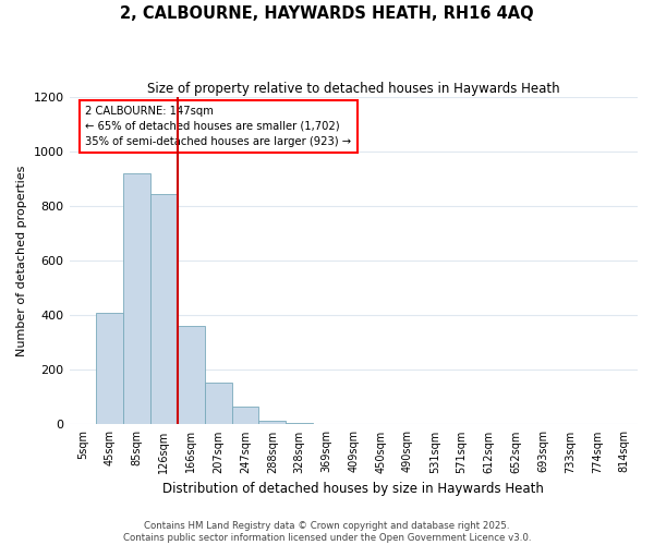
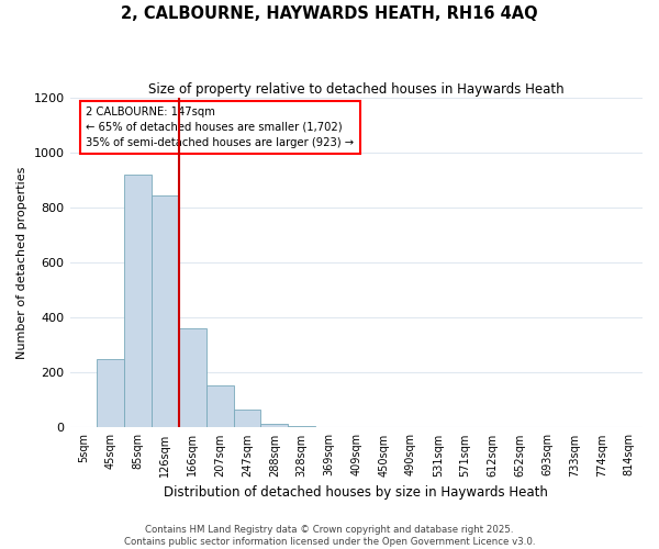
45sqm: 410 -> 248
